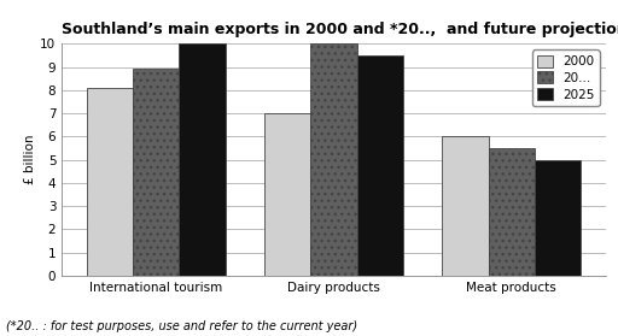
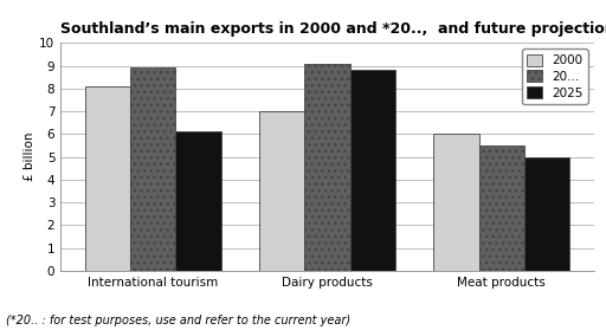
2025/International tourism: 10.0 -> 6.1
20.../Dairy products: 10.0 -> 9.1
2025/Dairy products: 9.5 -> 8.8
